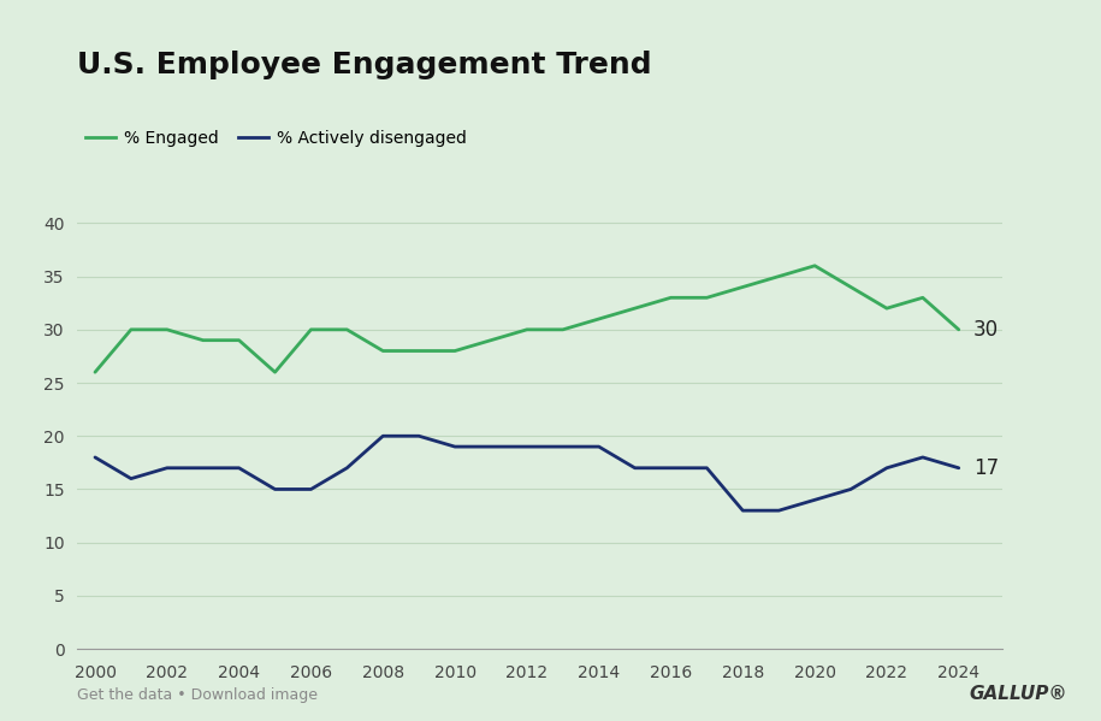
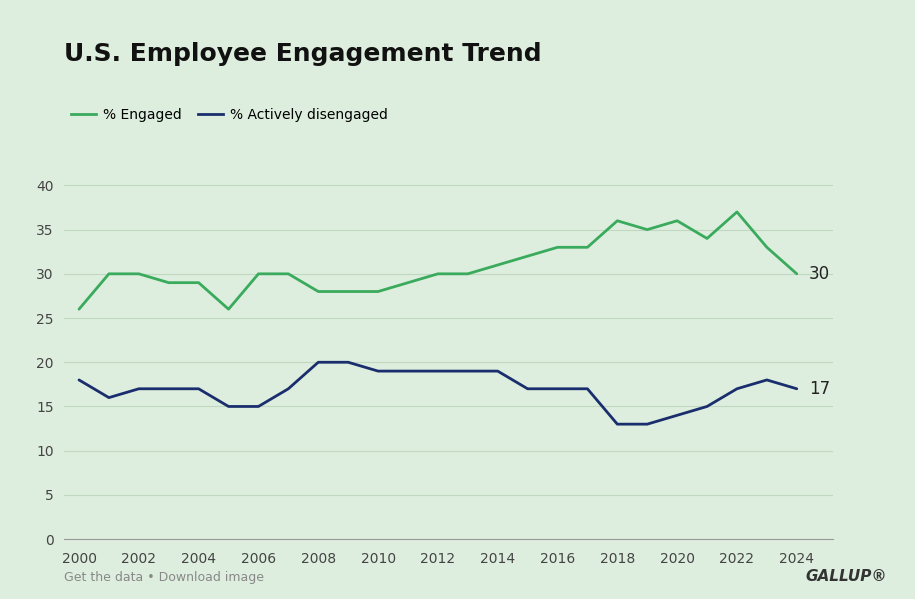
% Engaged/2018: 34 -> 36
% Engaged/2022: 32 -> 37
